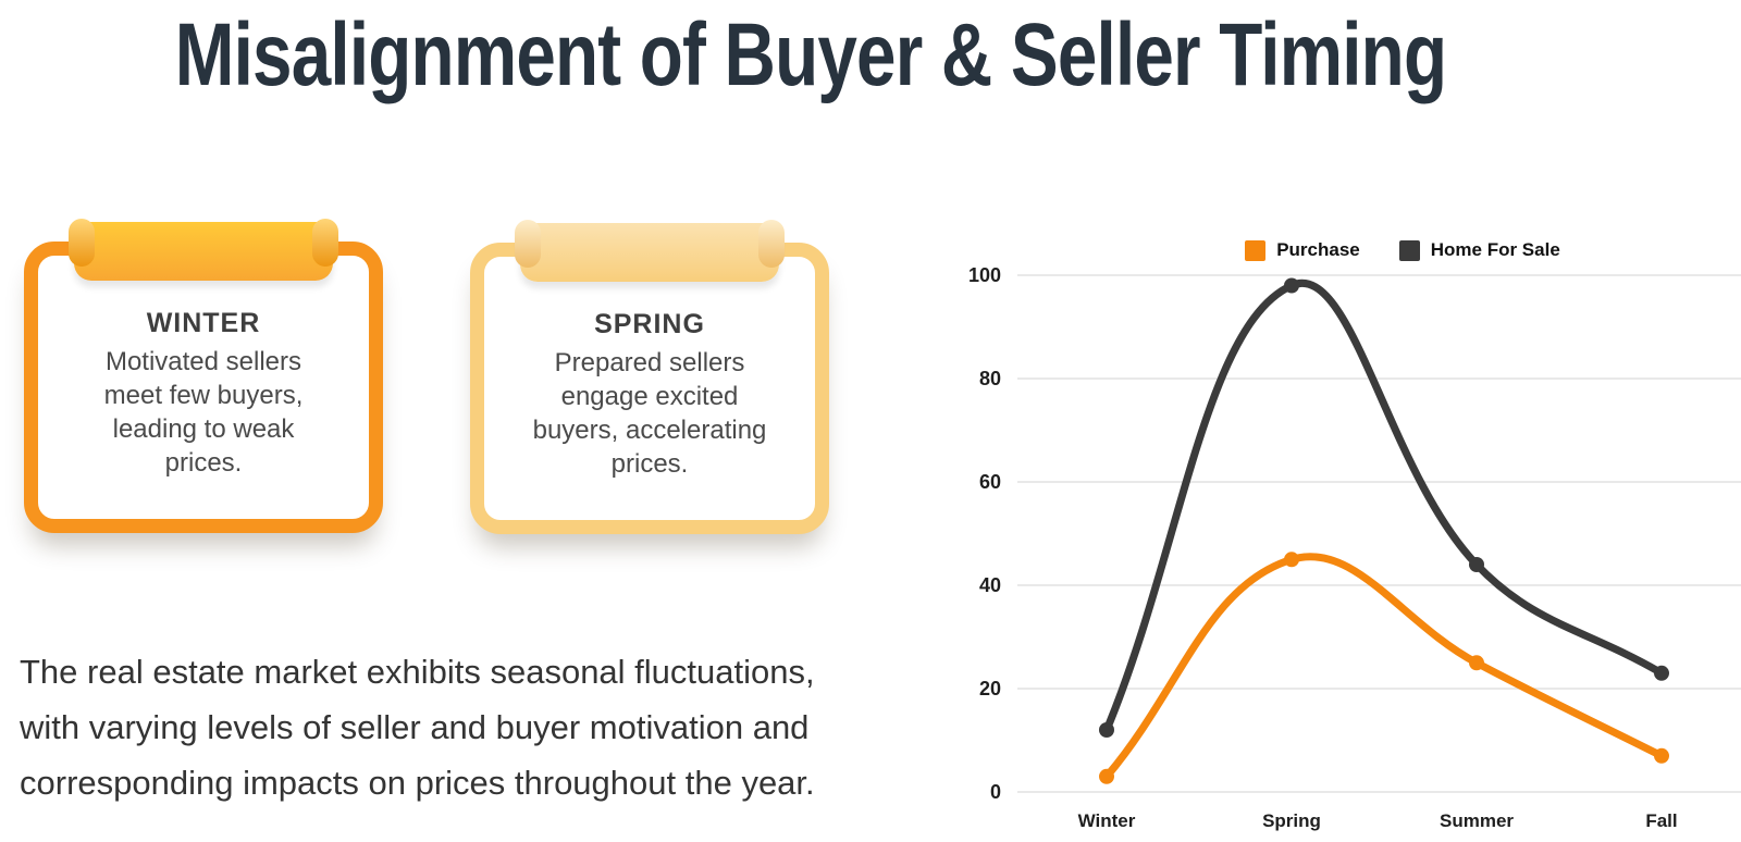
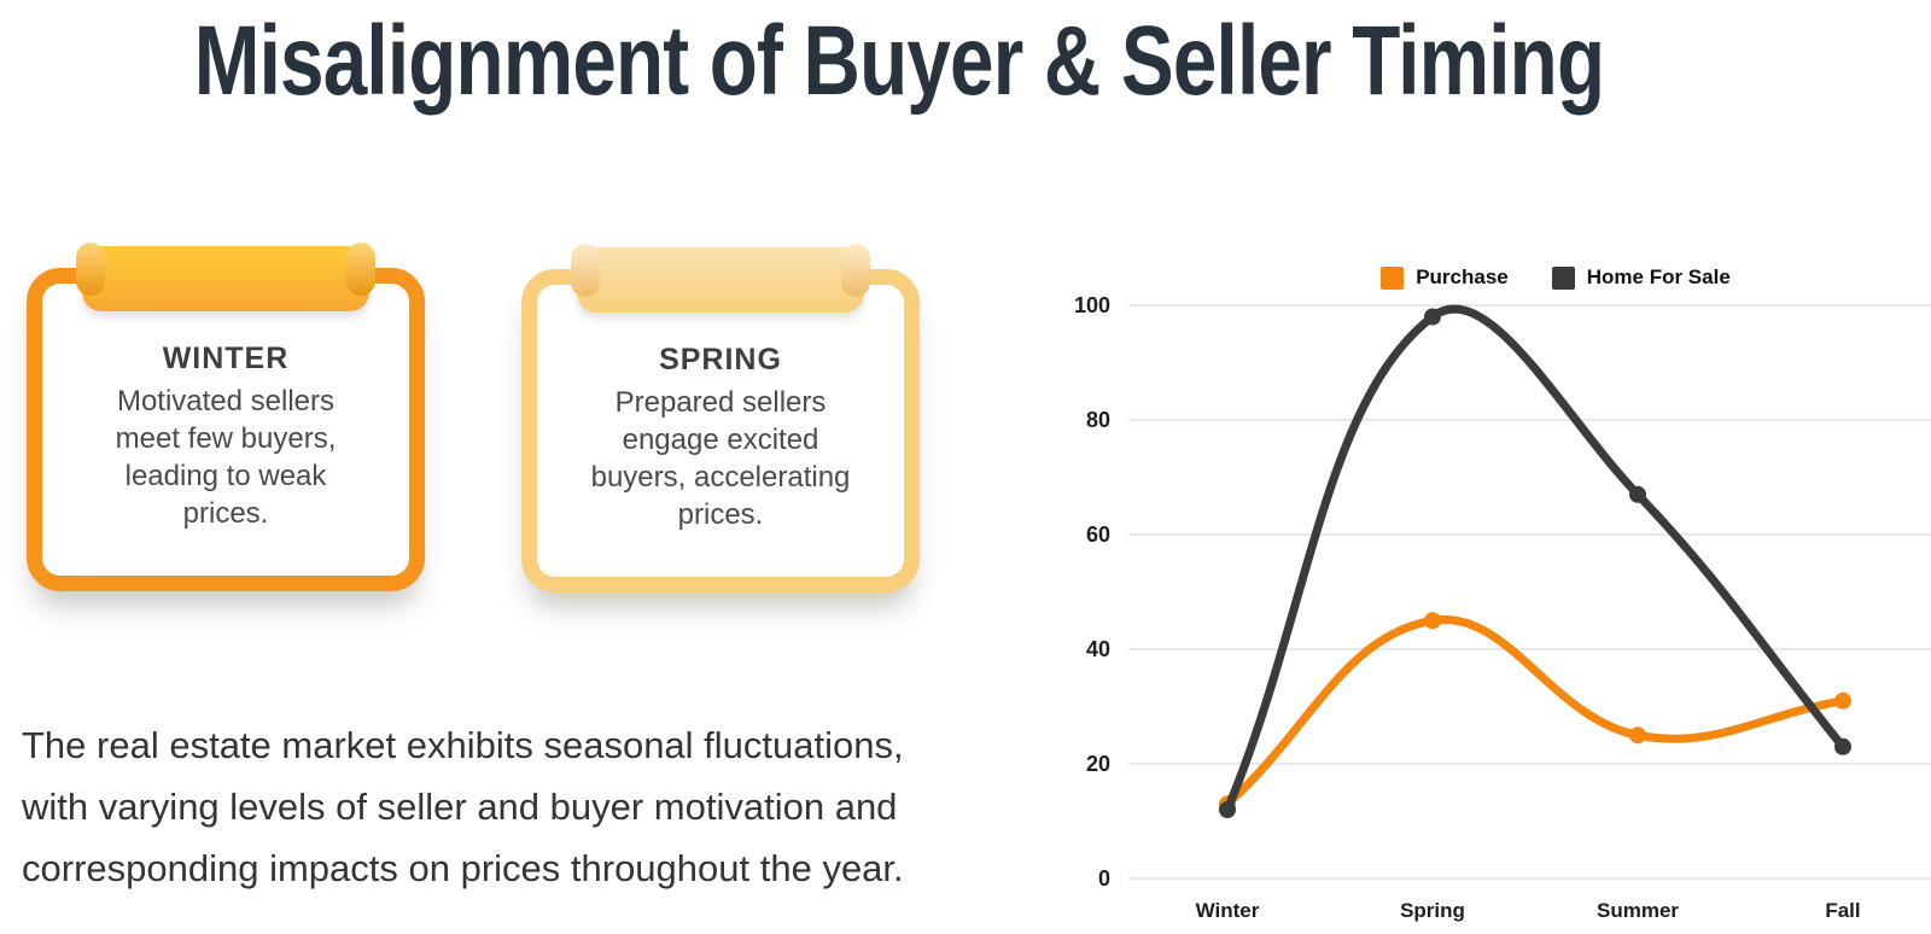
Purchase/Winter: 3 -> 13
Home For Sale/Summer: 44 -> 67
Purchase/Fall: 7 -> 31
